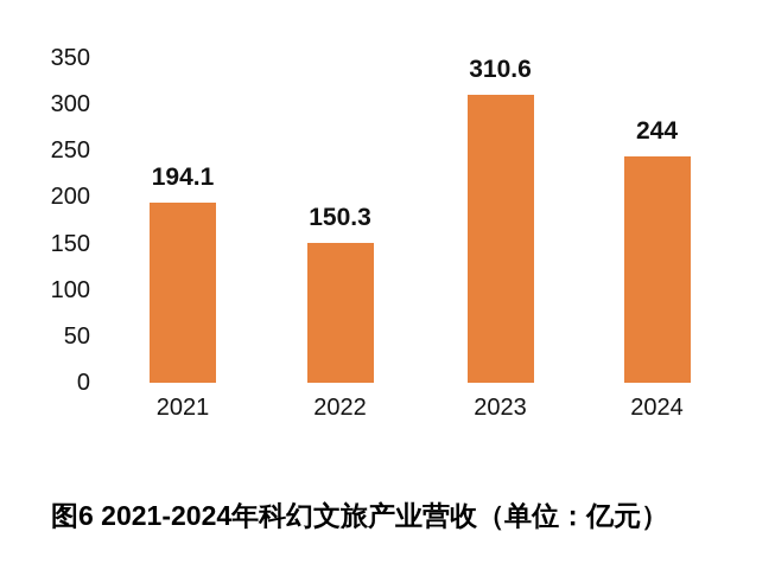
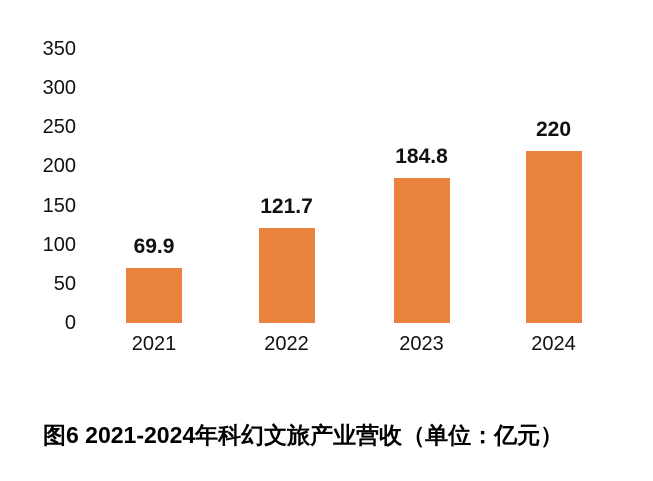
2021: 194.1 -> 69.9
2022: 150.3 -> 121.7
2023: 310.6 -> 184.8
2024: 244 -> 220
